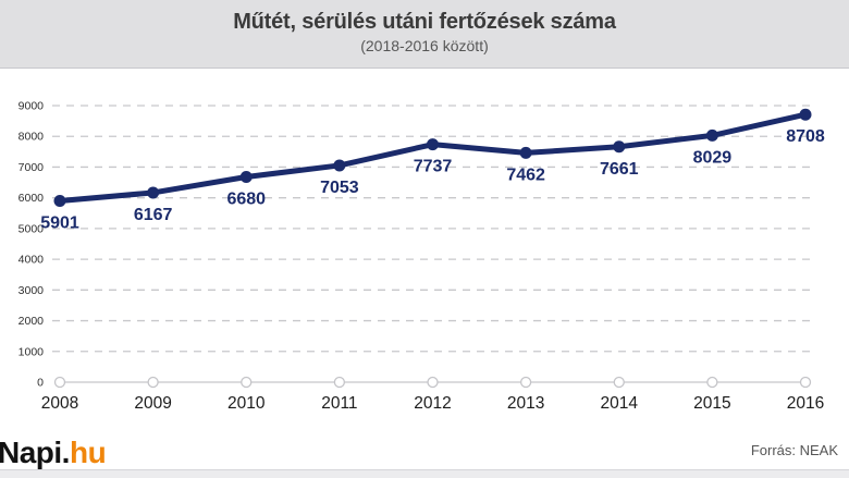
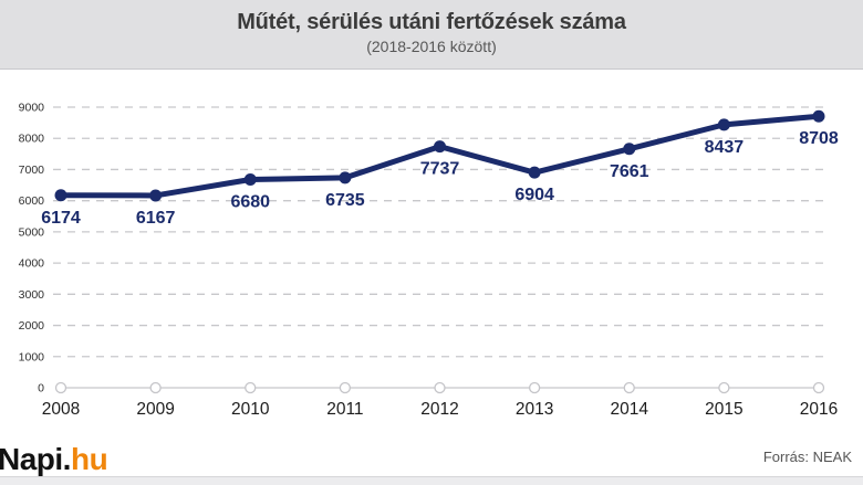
2008: 5901 -> 6174
2011: 7053 -> 6735
2013: 7462 -> 6904
2015: 8029 -> 8437
